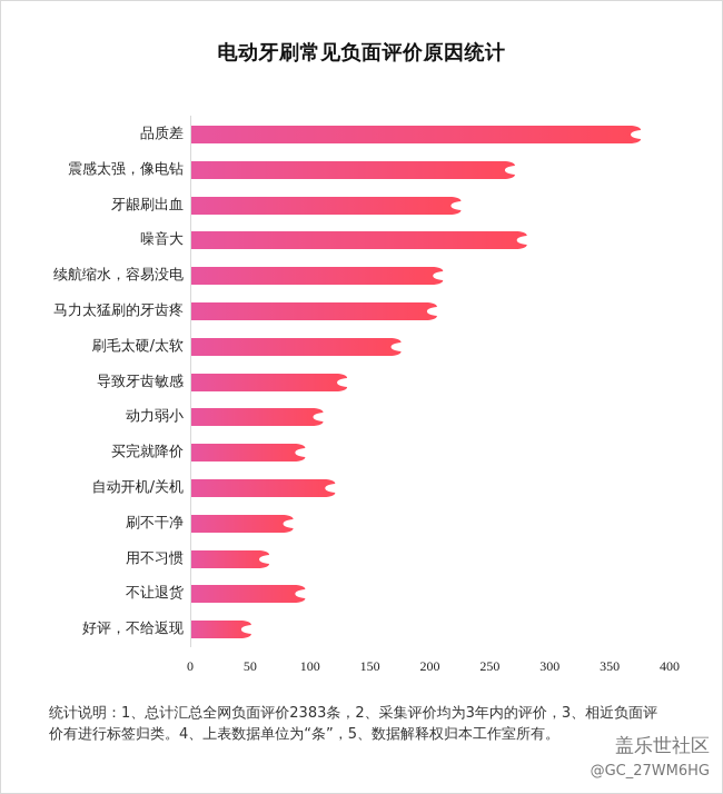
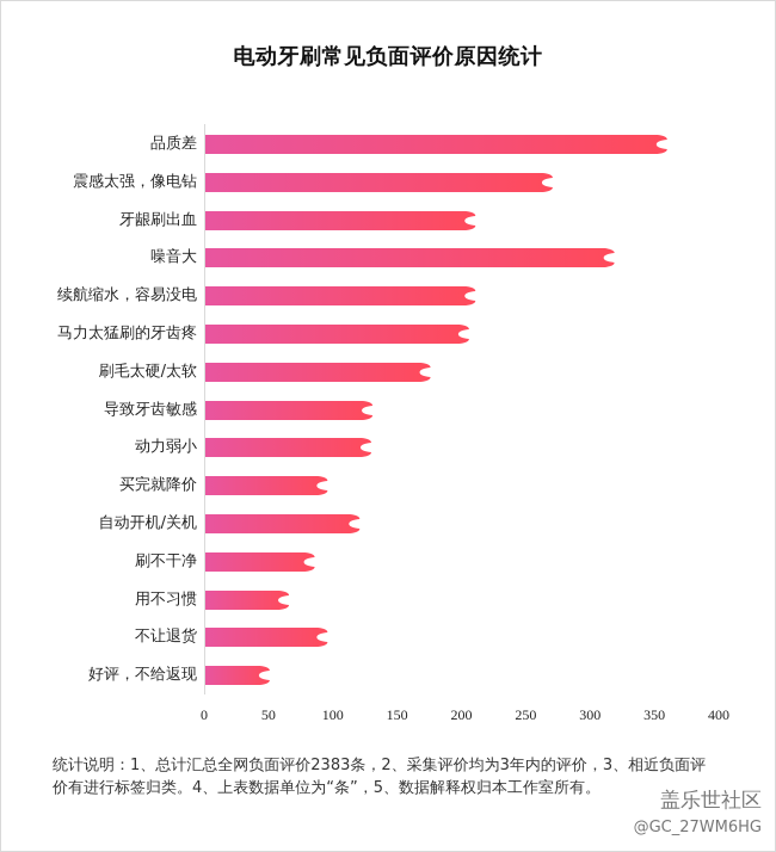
品质差: 375 -> 359
牙龈刷出血: 225 -> 210
噪音大: 280 -> 318
动力弱小: 110 -> 129
